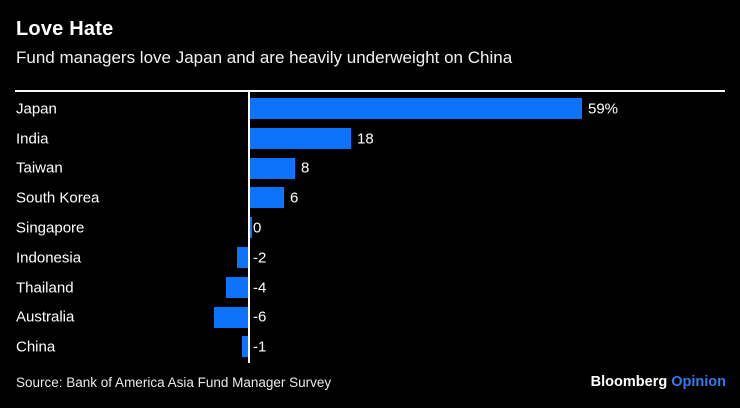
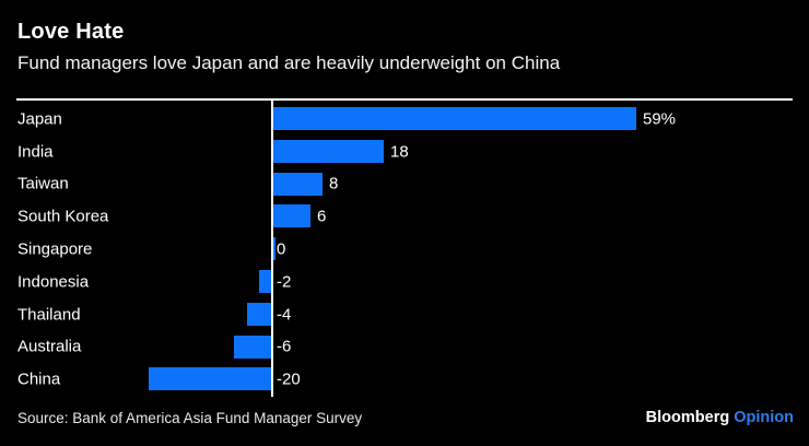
China: -1 -> -20
